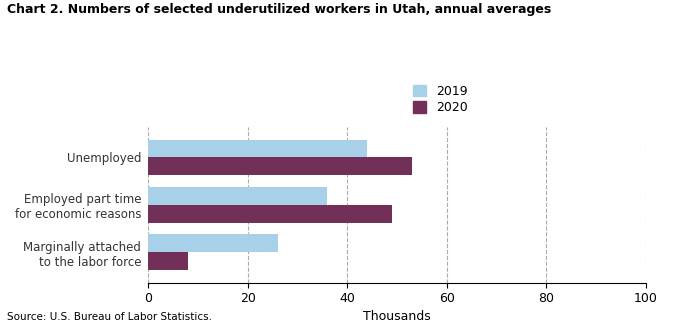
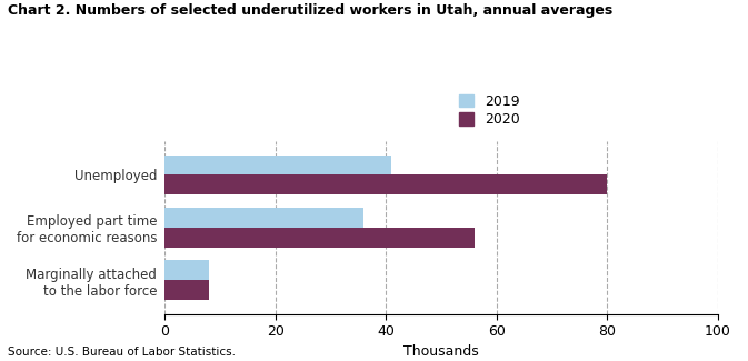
2019/Unemployed: 44 -> 41
2020/Unemployed: 53 -> 80
2020/Employed part time for economic reasons: 49 -> 56
2019/Marginally attached to the labor force: 26 -> 8
